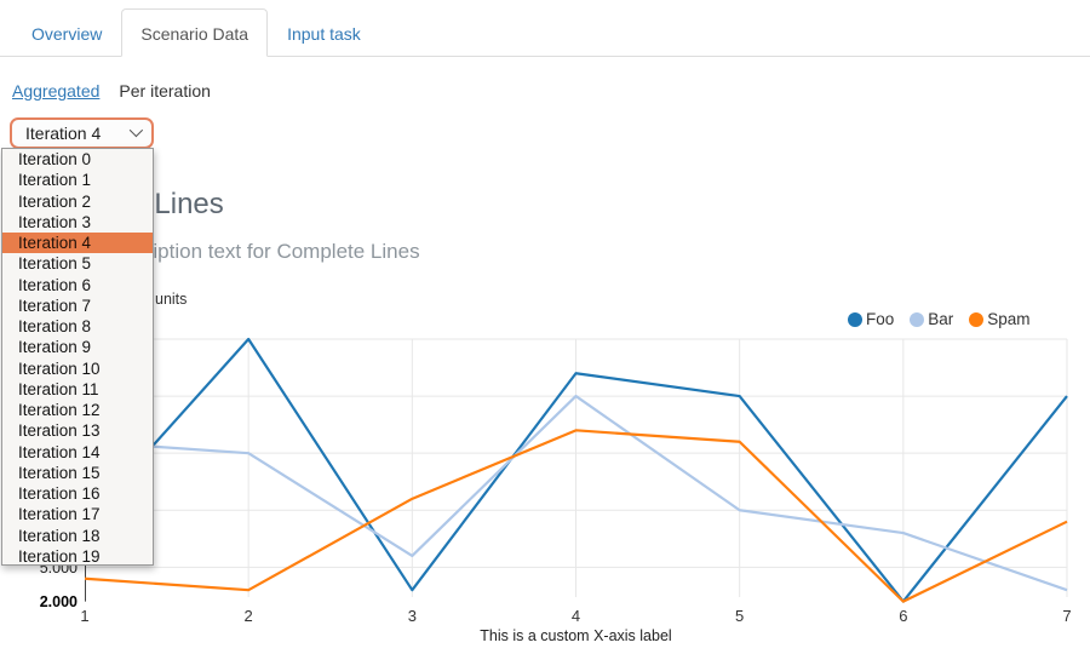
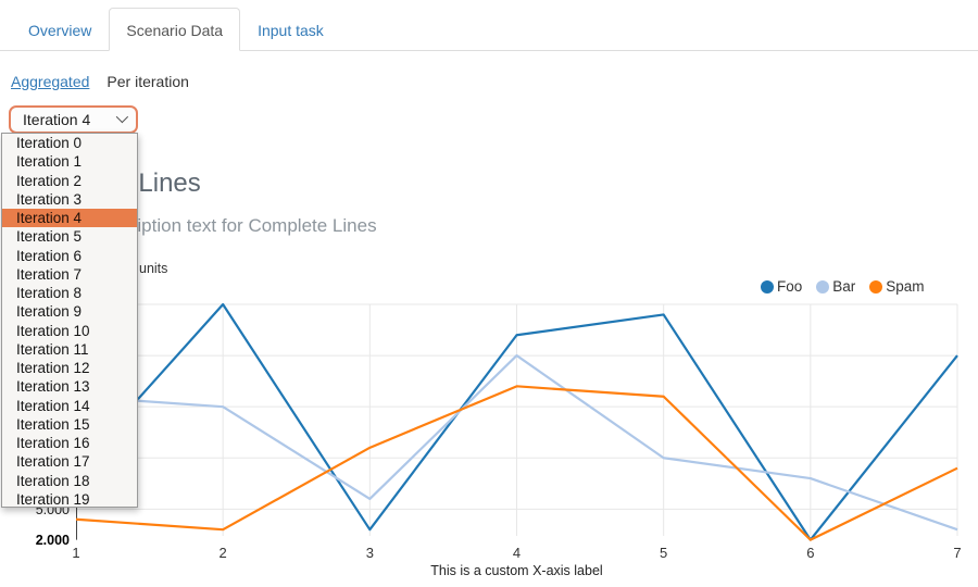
Foo/5: 20000 -> 24000
